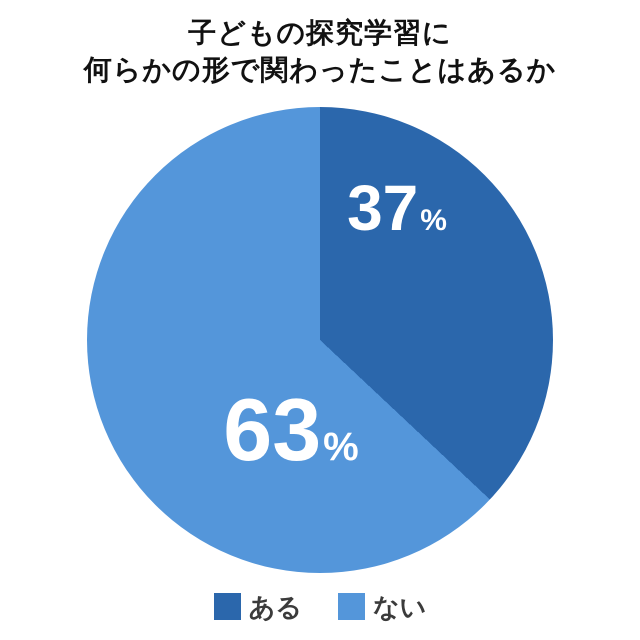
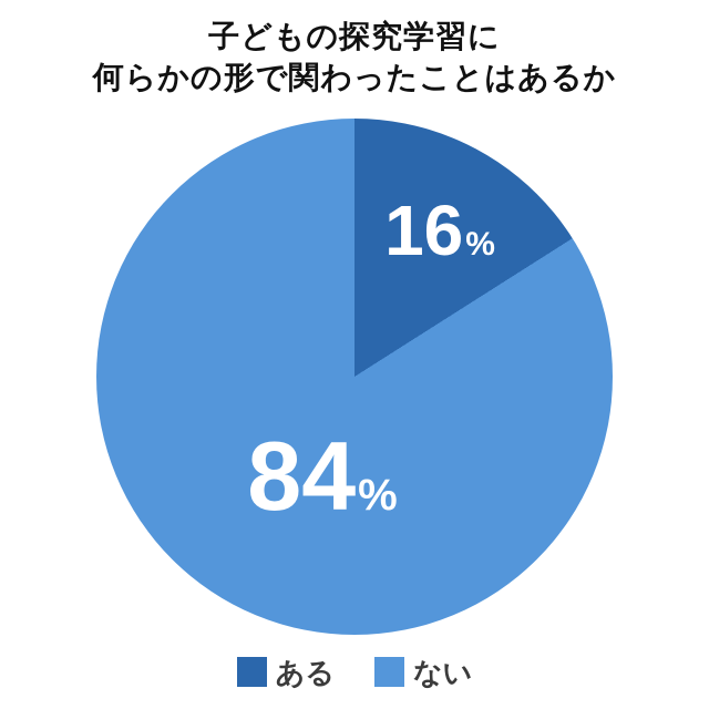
ある: 37 -> 16
ない: 63 -> 84
